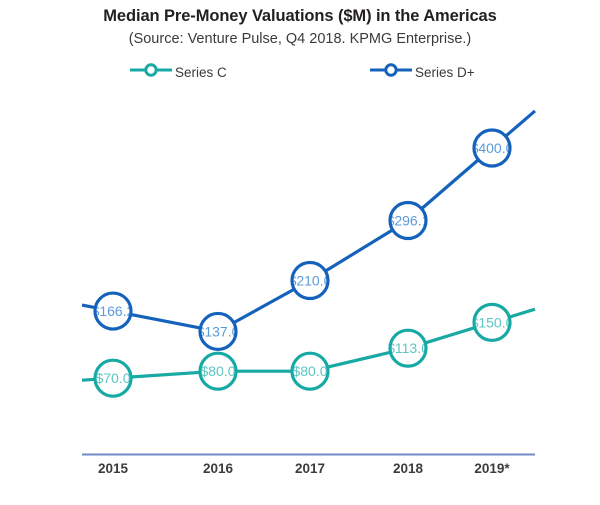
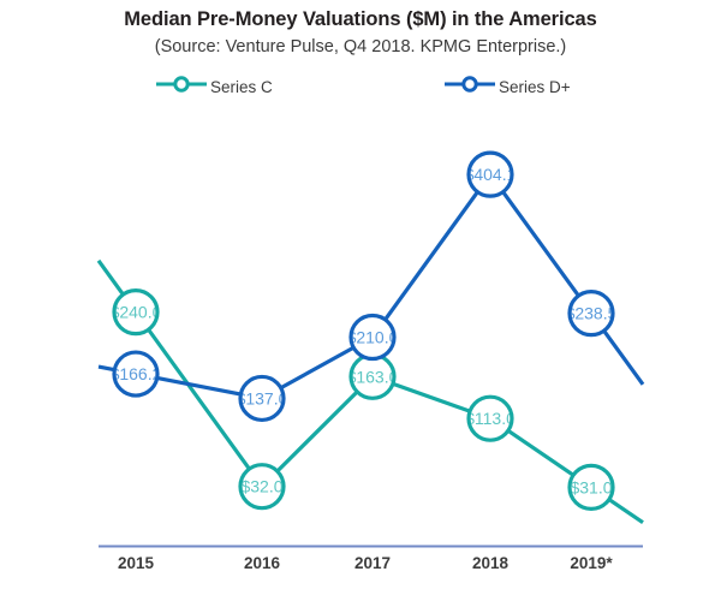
Series C/2015: $70.0 -> $240.0
Series C/2016: $80.0 -> $32.0
Series C/2017: $80.0 -> $163.0
Series D+/2018: $296.1 -> $404.1
Series C/2019*: $150.0 -> $31.0
Series D+/2019*: $400.0 -> $238.5
